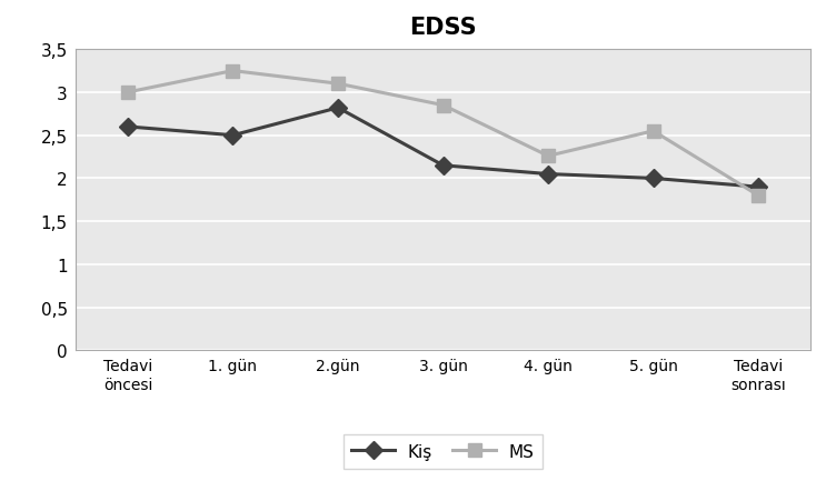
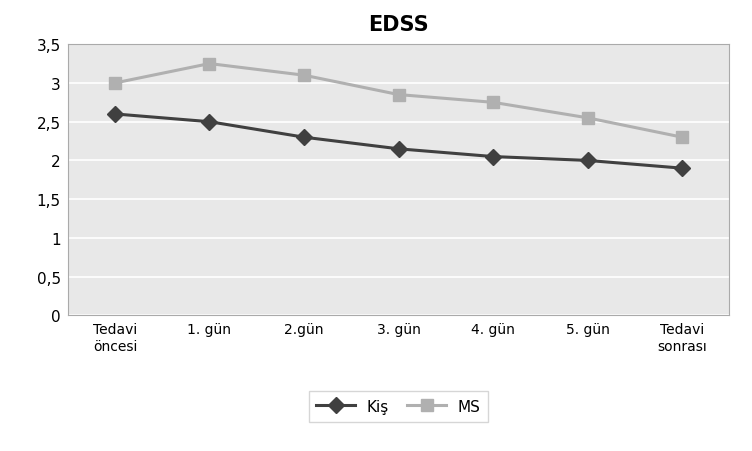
Kiş/2.gün: 2,82 -> 2,30
MS/4. gün: 2,26 -> 2,75
MS/Tedavi sonrası: 1,80 -> 2,30
